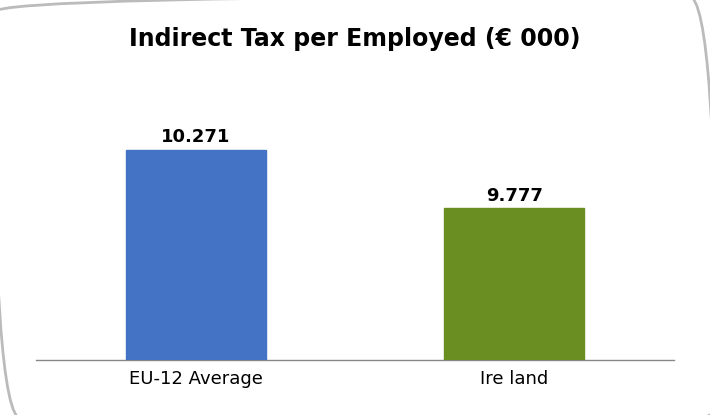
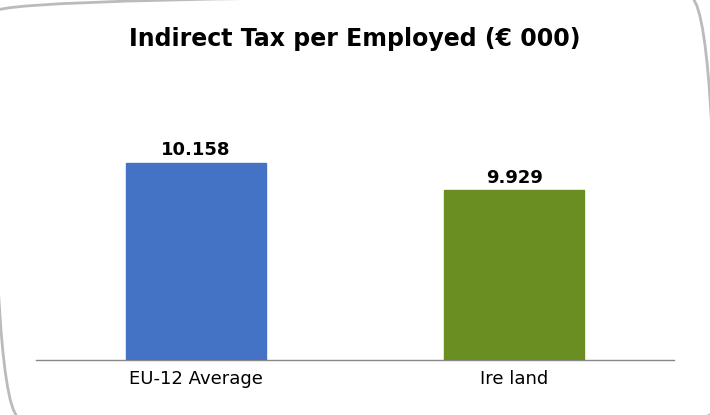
EU-12 Average: 10.271 -> 10.158
Ire land: 9.777 -> 9.929
